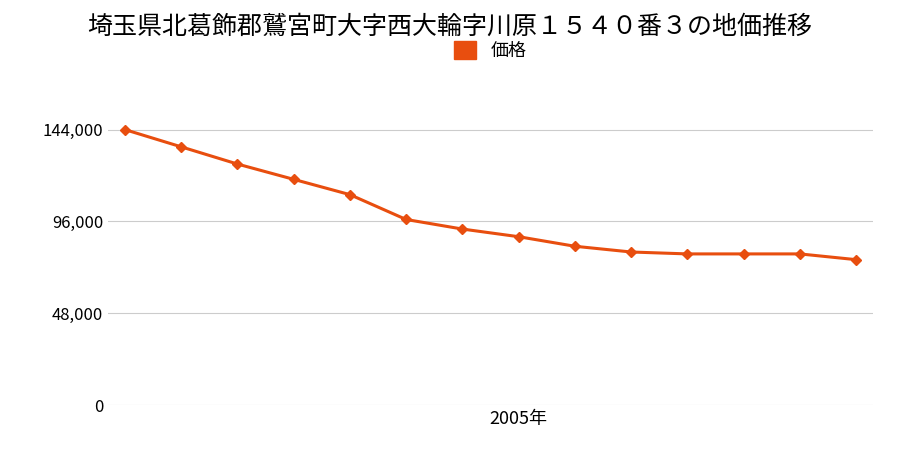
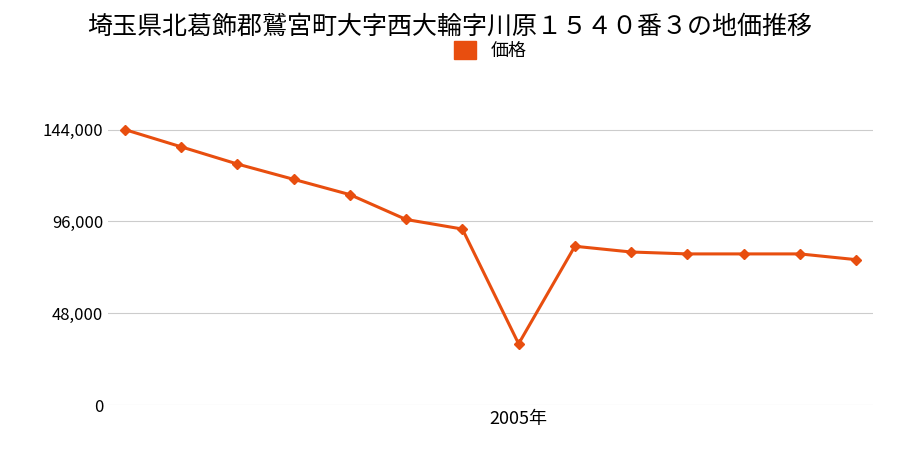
2005年: 88,000 -> 32,000
